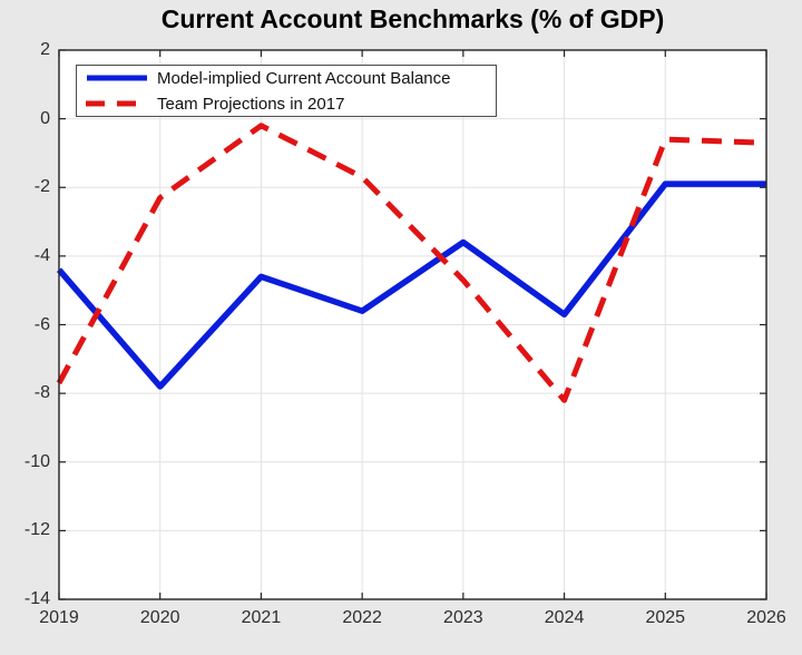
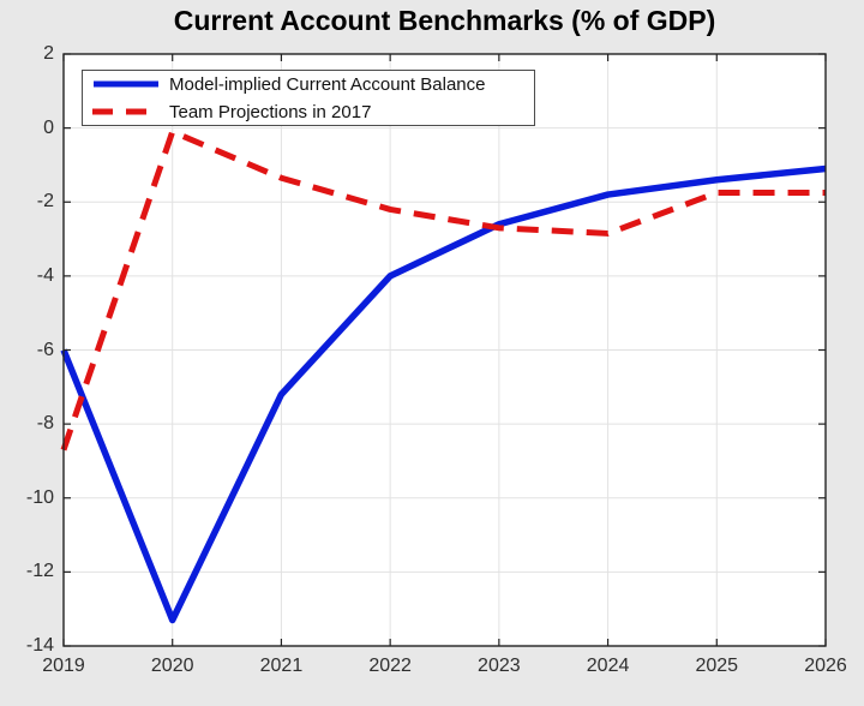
Model-implied Current Account Balance/2019: -4.4 -> -6.0
Team Projections in 2017/2019: -7.7 -> -8.7
Model-implied Current Account Balance/2020: -7.8 -> -13.3
Team Projections in 2017/2020: -2.3 -> -0.1
Model-implied Current Account Balance/2021: -4.6 -> -7.2
Team Projections in 2017/2021: -0.2 -> -1.4
Model-implied Current Account Balance/2022: -5.6 -> -4.0
Team Projections in 2017/2022: -1.7 -> -2.2
Model-implied Current Account Balance/2023: -3.6 -> -2.6
Team Projections in 2017/2023: -4.7 -> -2.7
Model-implied Current Account Balance/2024: -5.7 -> -1.8
Team Projections in 2017/2024: -8.2 -> -2.9
Model-implied Current Account Balance/2025: -1.9 -> -1.4
Team Projections in 2017/2025: -0.6 -> -1.8
Model-implied Current Account Balance/2026: -1.9 -> -1.1
Team Projections in 2017/2026: -0.7 -> -1.8
